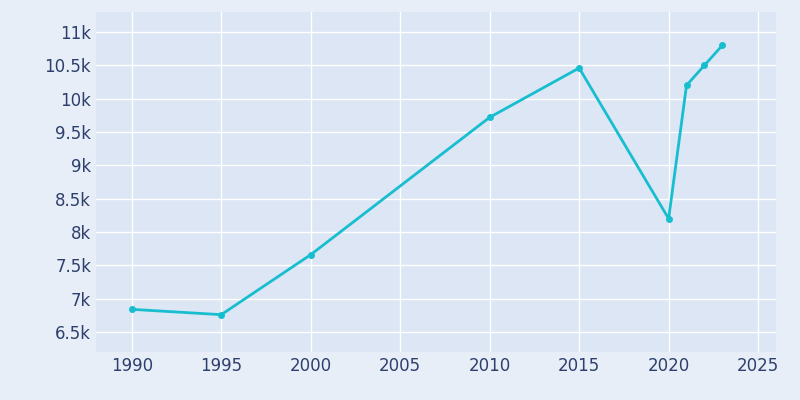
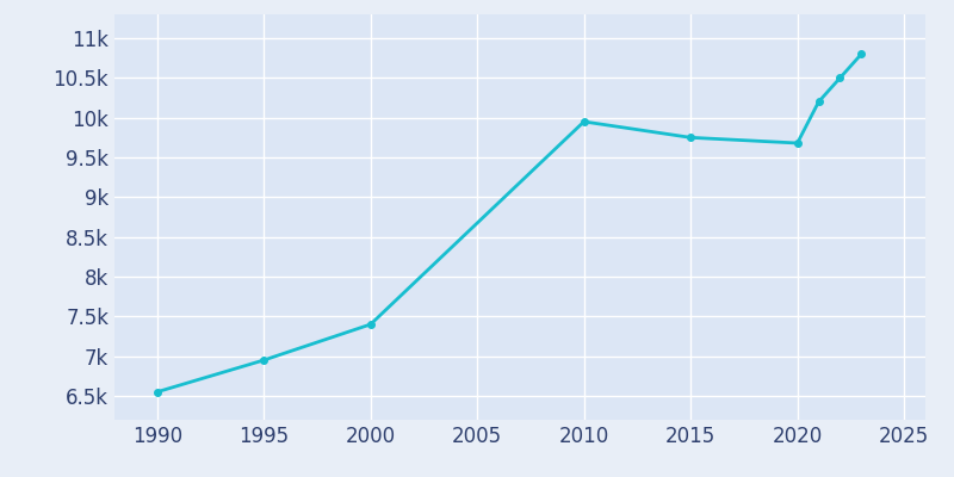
1990: 6.84k -> 6.55k
1995: 6.76k -> 6.95k
2000: 7.66k -> 7.40k
2010: 9.72k -> 9.95k
2015: 10.46k -> 9.75k
2020: 8.20k -> 9.68k
